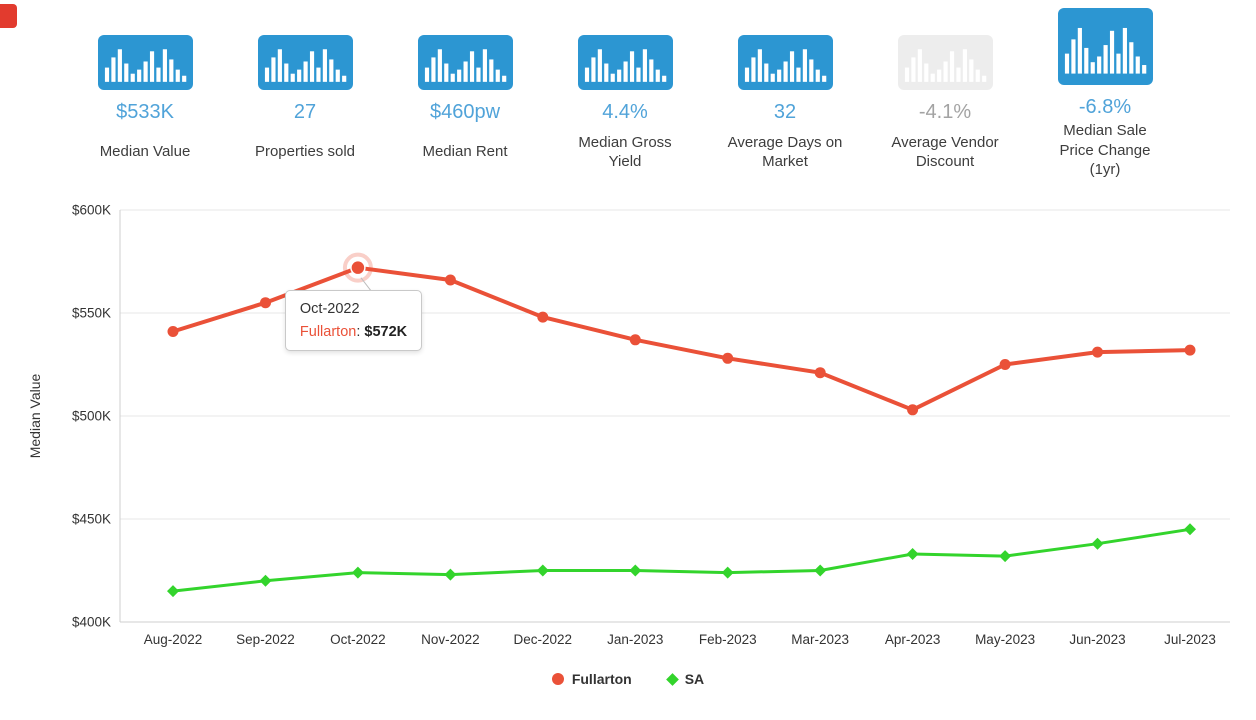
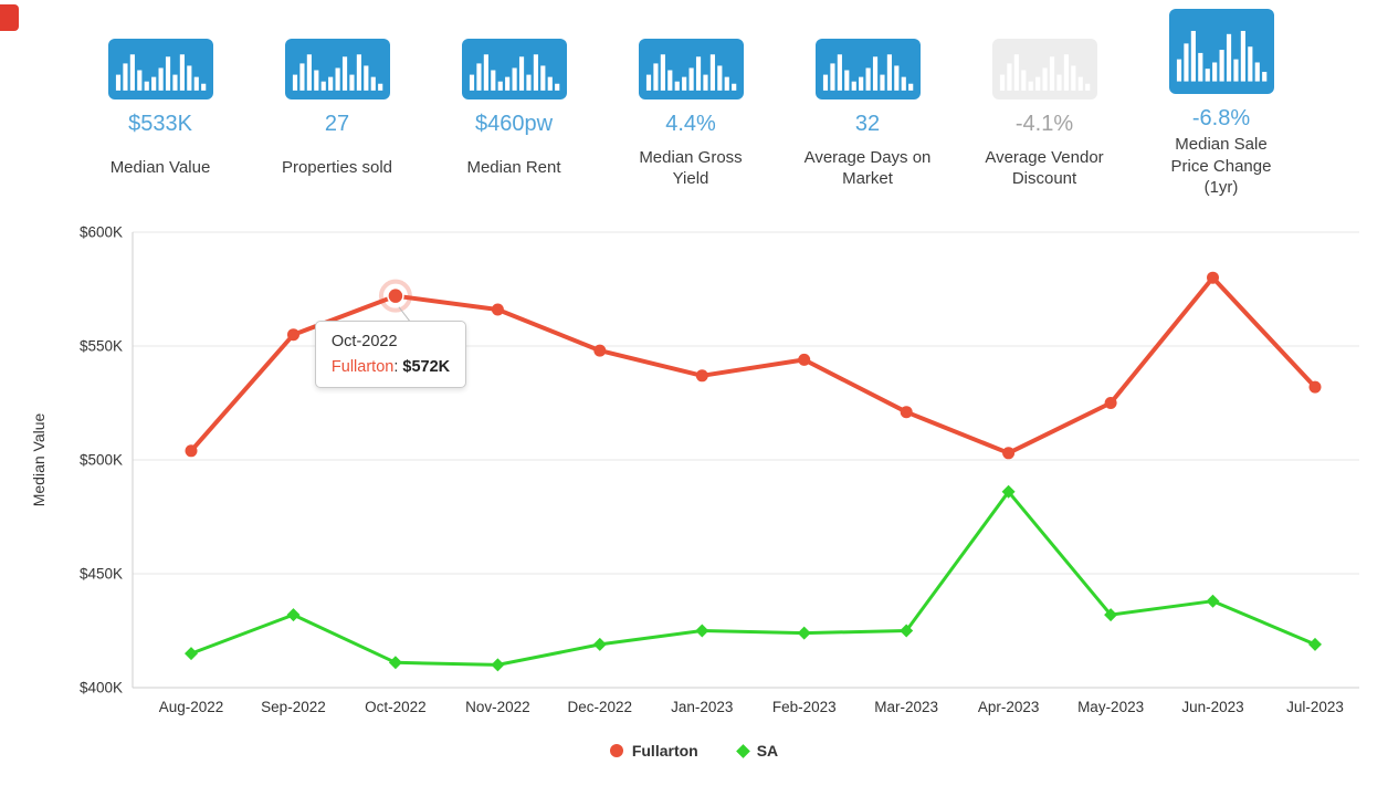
Fullarton/Aug-2022: $541K -> $504K
SA/Sep-2022: $420K -> $432K
SA/Oct-2022: $424K -> $411K
SA/Nov-2022: $423K -> $410K
SA/Dec-2022: $425K -> $419K
Fullarton/Feb-2023: $528K -> $544K
SA/Apr-2023: $433K -> $486K
Fullarton/Jun-2023: $531K -> $580K
SA/Jul-2023: $445K -> $419K
